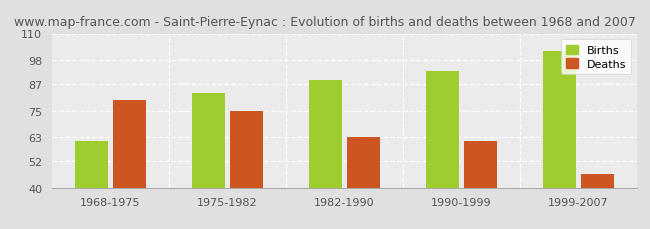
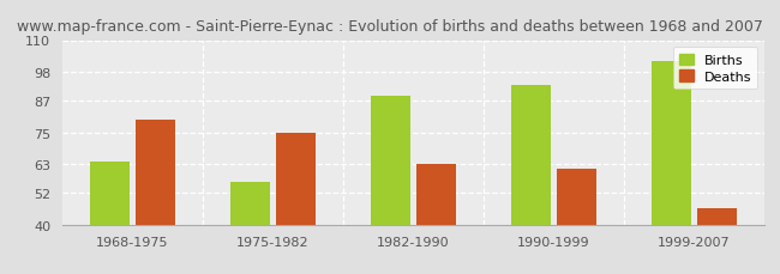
Births/1968-1975: 61 -> 64
Births/1975-1982: 83 -> 56
